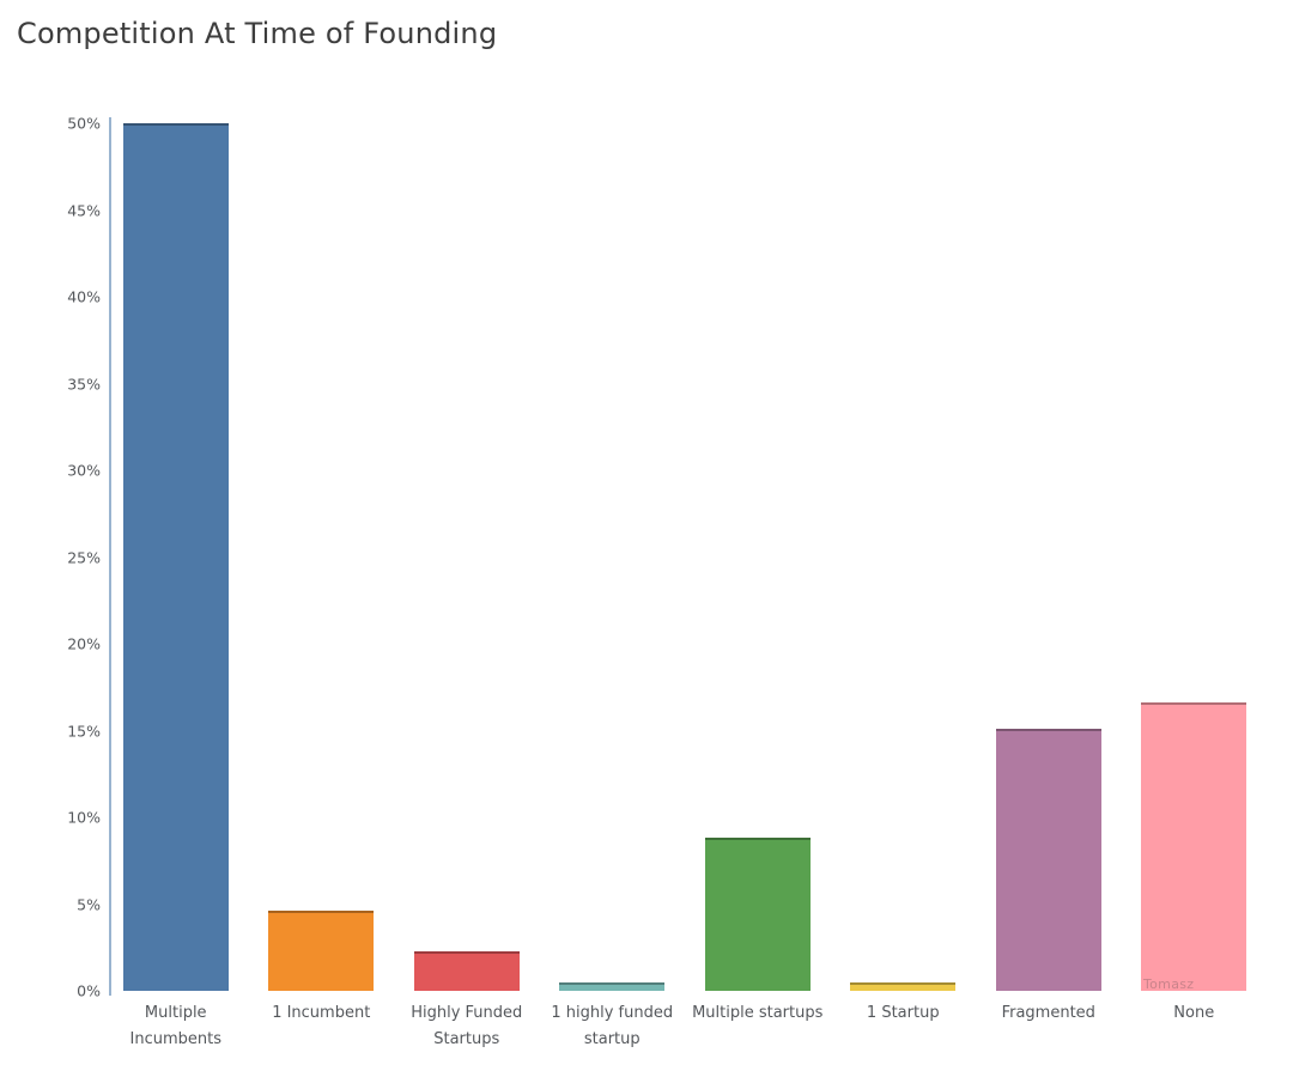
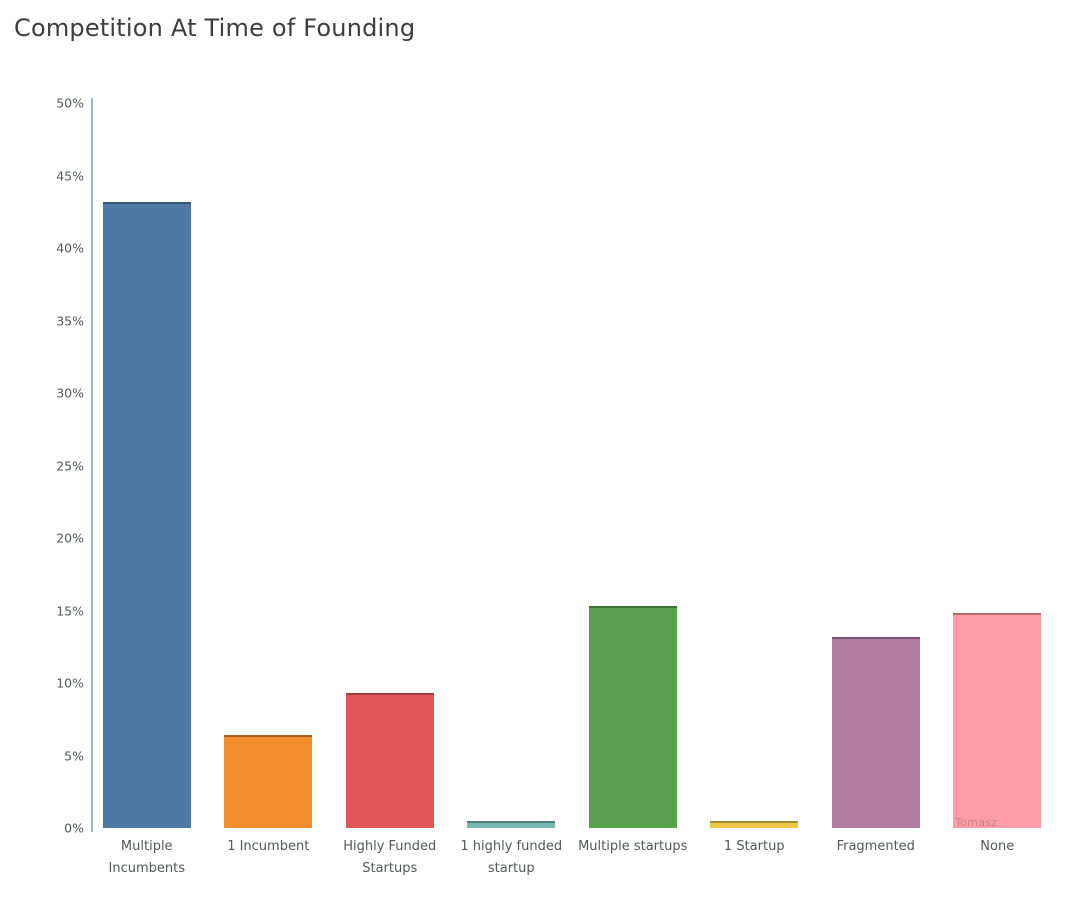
Multiple Incumbents: 50.0% -> 43.2%
1 Incumbent: 4.6% -> 6.4%
Highly Funded Startups: 2.3% -> 9.3%
Multiple startups: 8.8% -> 15.3%
Fragmented: 15.1% -> 13.2%
None: 16.6% -> 14.8%
